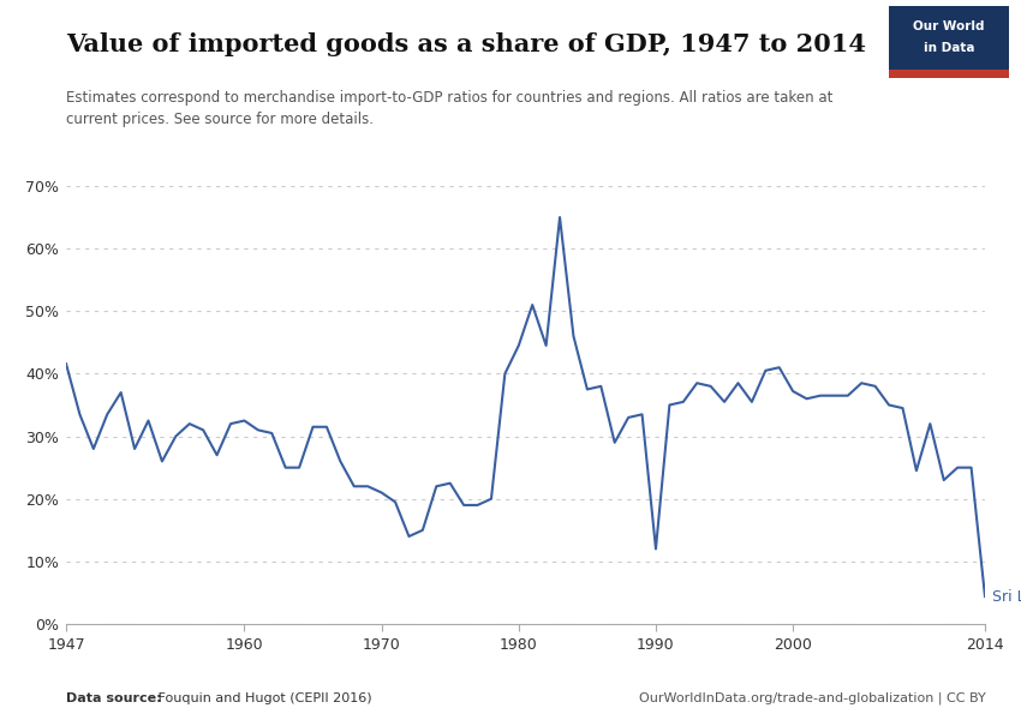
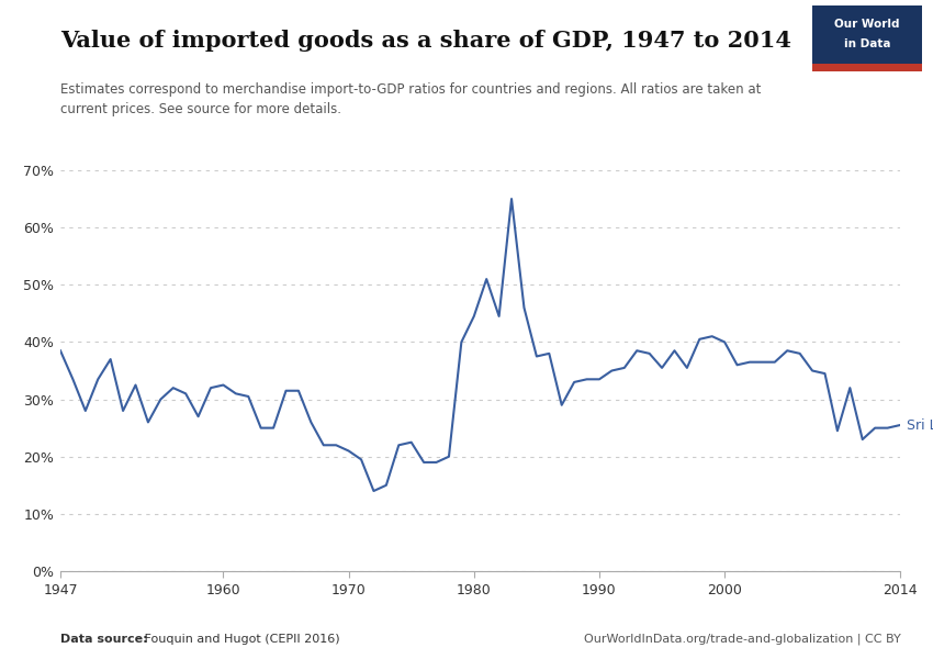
1947: 41.6% -> 38.5%
1990: 12.0% -> 33.5%
2000: 37.2% -> 40.0%
2014: 4.4% -> 25.5%
